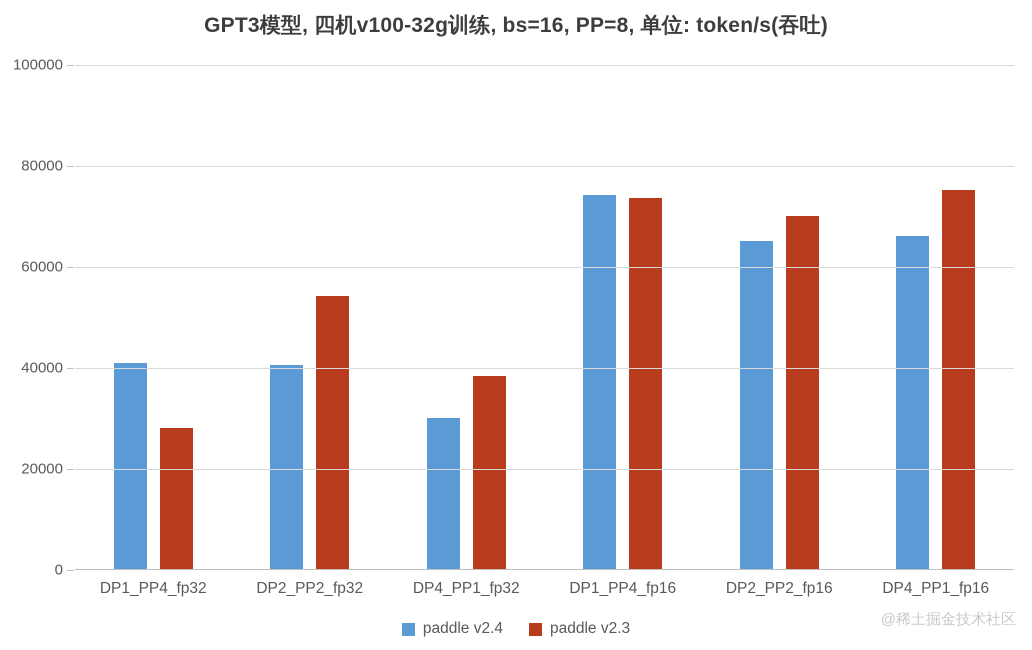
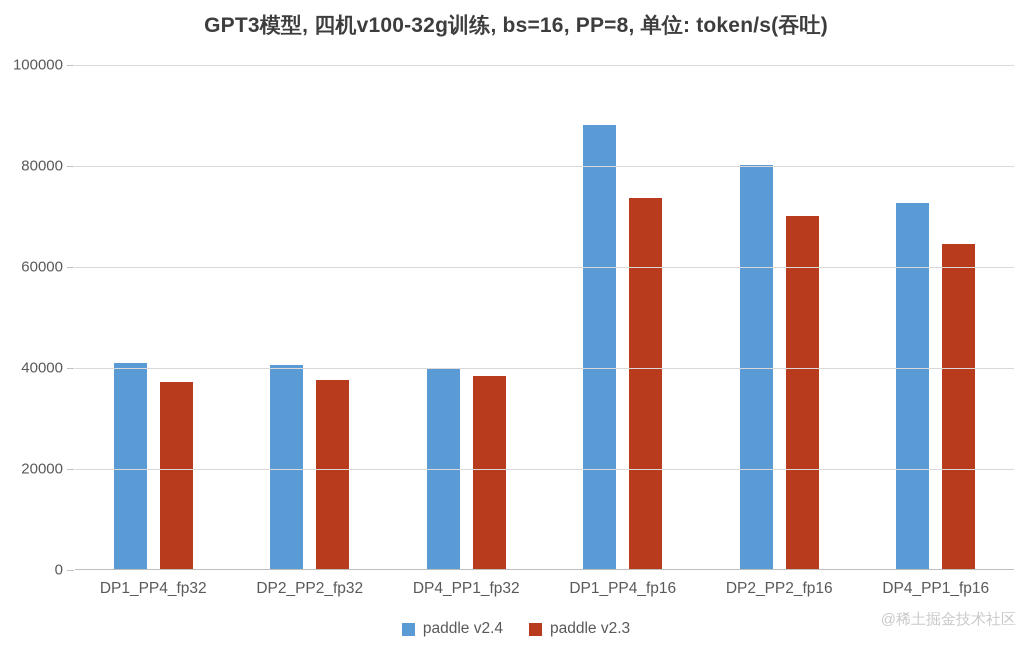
paddle v2.3/DP1_PP4_fp32: 28000 -> 37000
paddle v2.3/DP2_PP2_fp32: 54000 -> 37000
paddle v2.4/DP4_PP1_fp32: 30000 -> 40000
paddle v2.4/DP1_PP4_fp16: 74000 -> 88000
paddle v2.4/DP2_PP2_fp16: 65000 -> 80000
paddle v2.4/DP4_PP1_fp16: 66000 -> 72000
paddle v2.3/DP4_PP1_fp16: 75000 -> 64000
